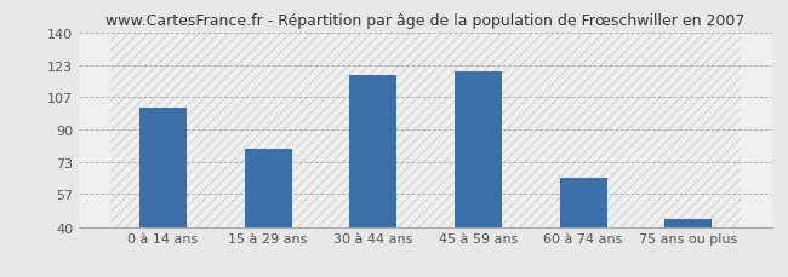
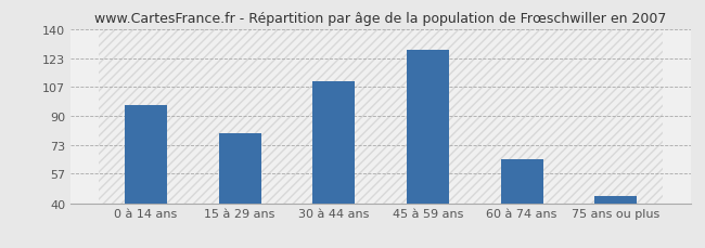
0 à 14 ans: 101 -> 96
30 à 44 ans: 118 -> 110
45 à 59 ans: 120 -> 128
